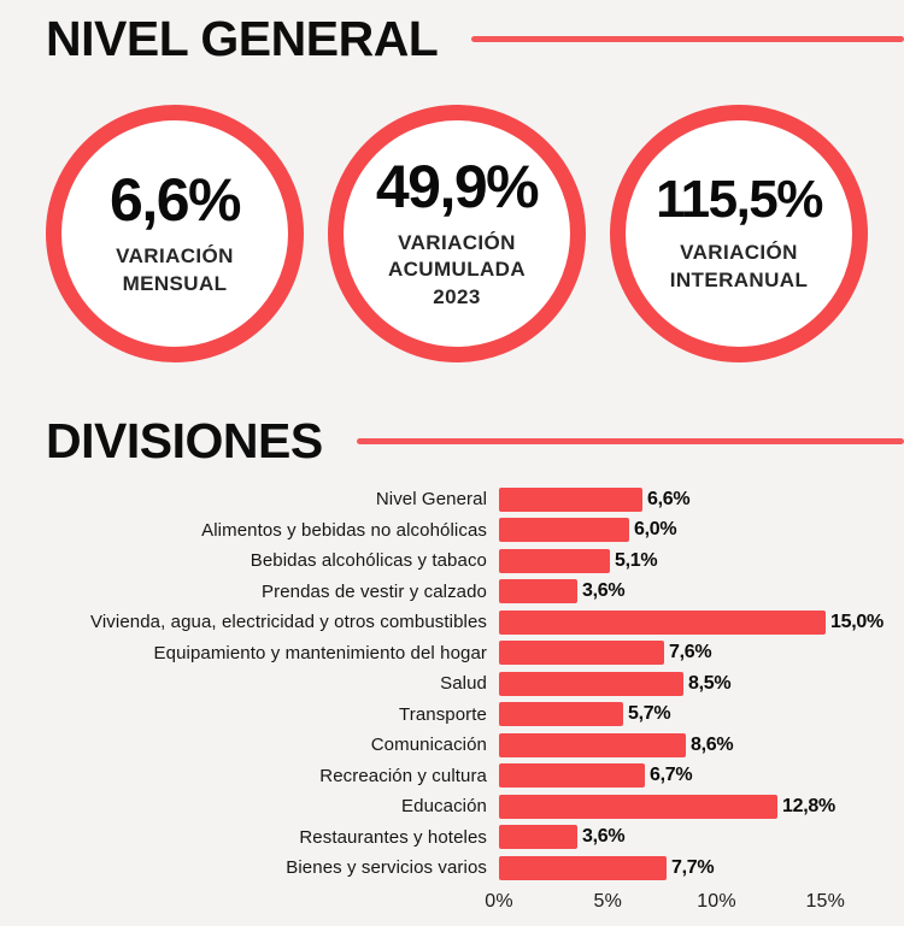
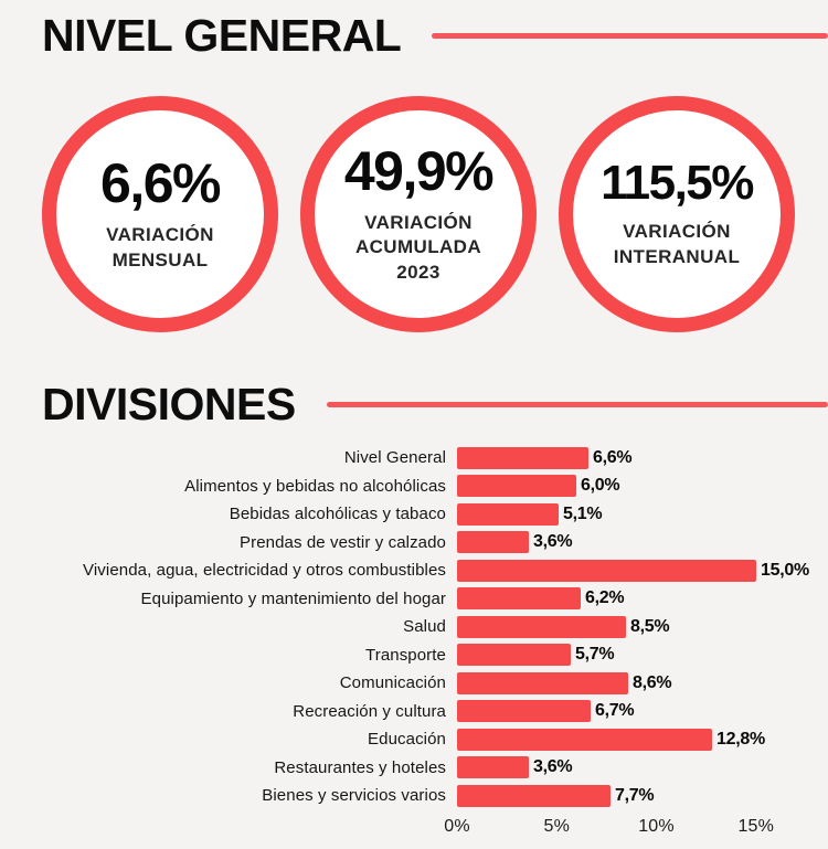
Equipamiento y mantenimiento del hogar: 7,6% -> 6,2%
